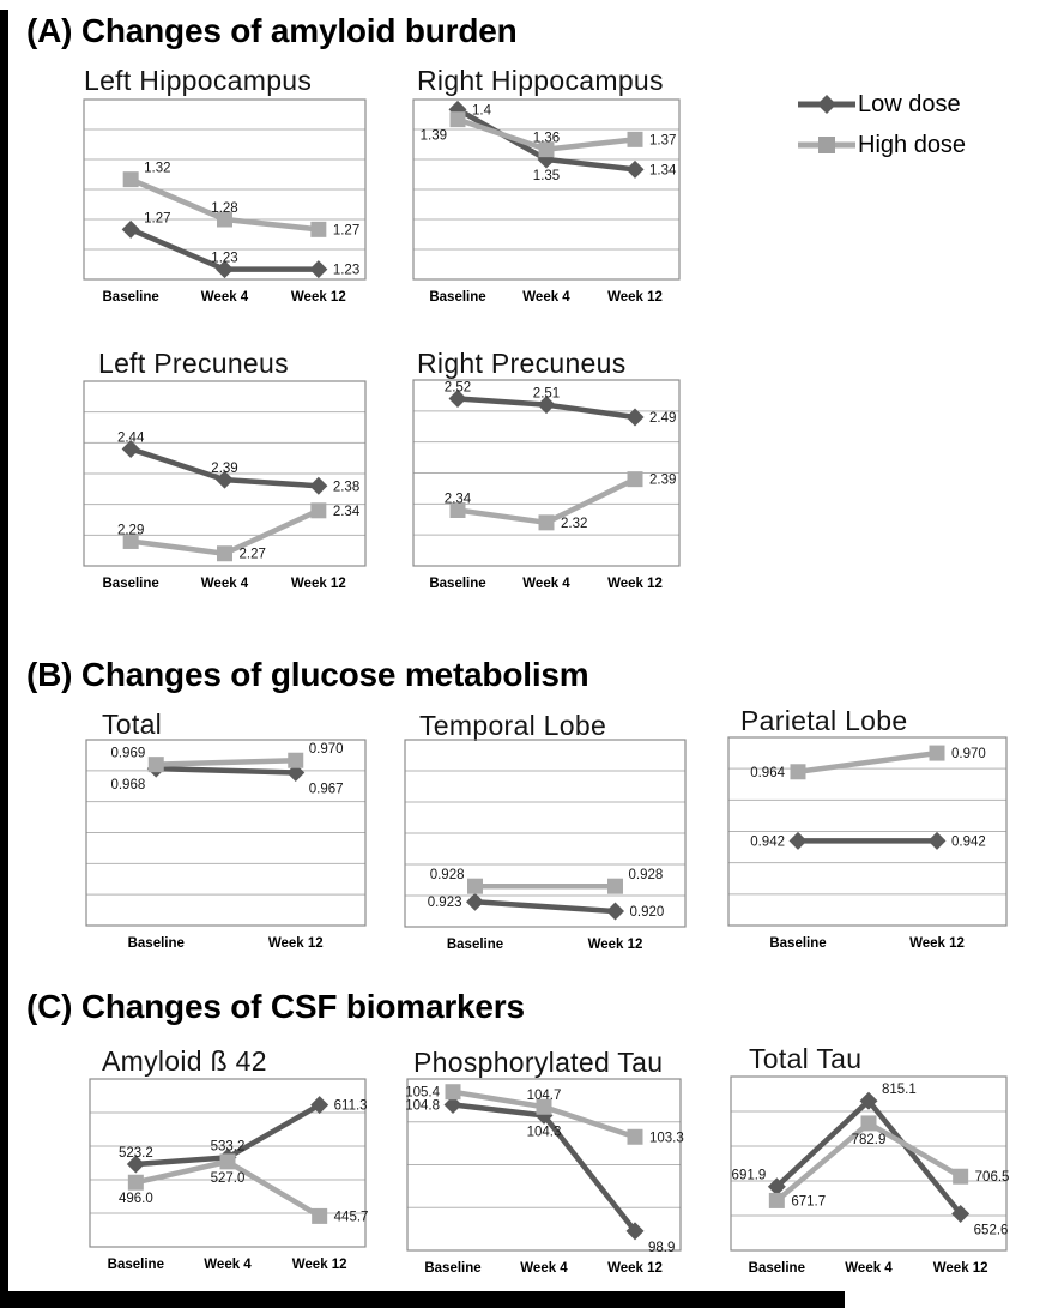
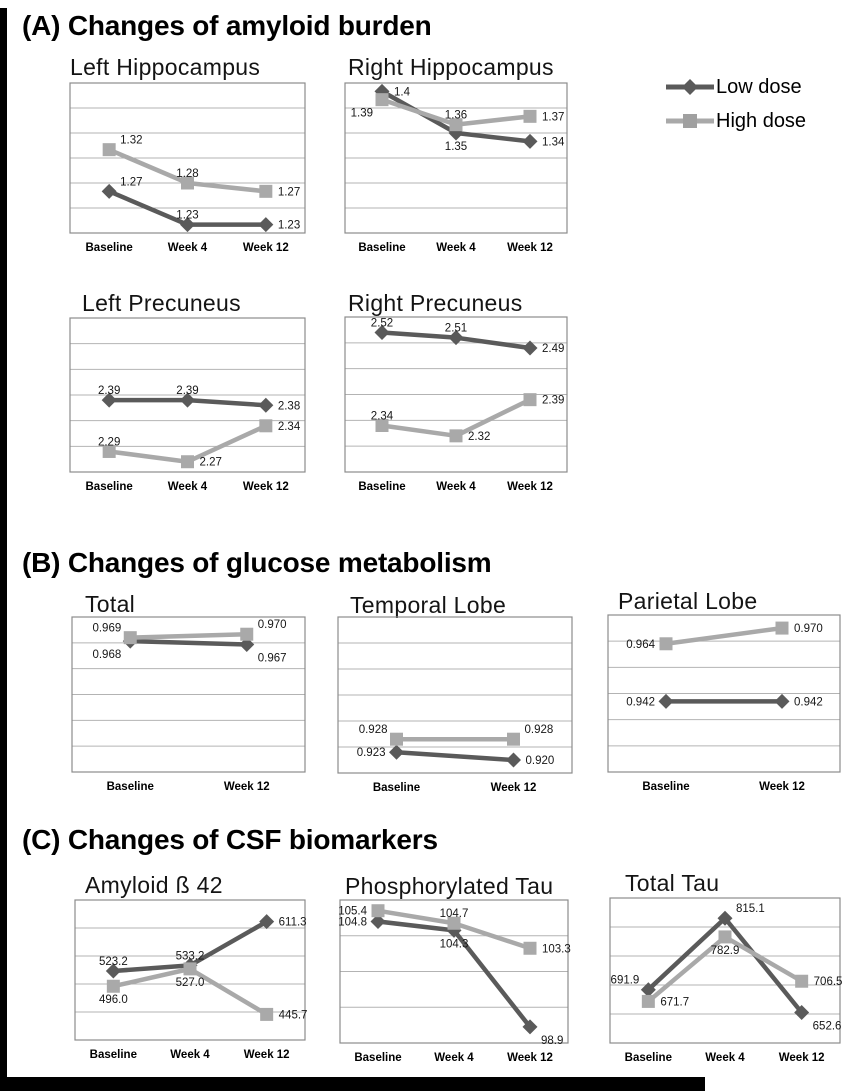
Left Precuneus/Low dose/Baseline: 2.44 -> 2.39
